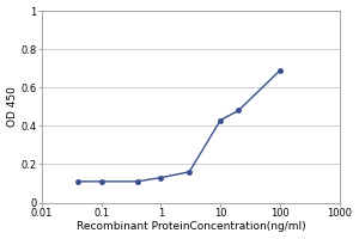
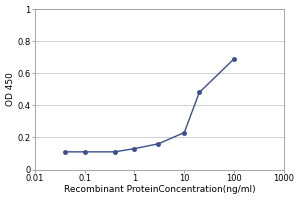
10: 0.43 -> 0.23
